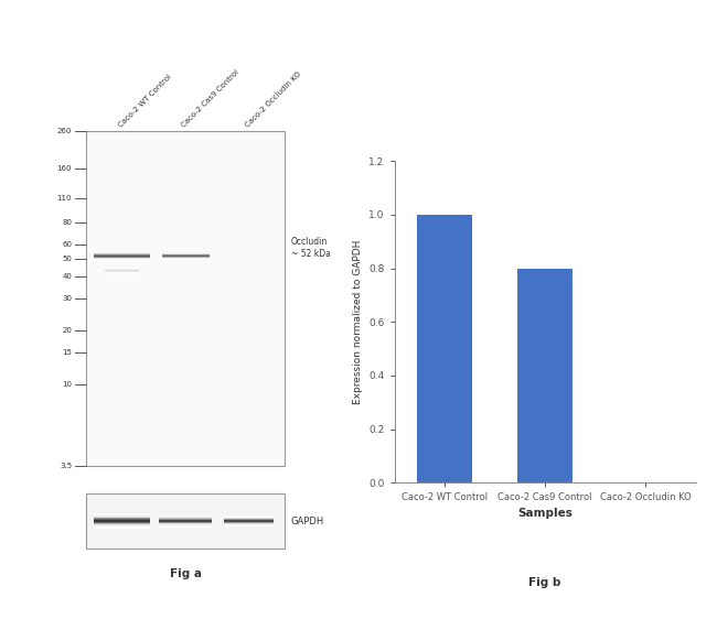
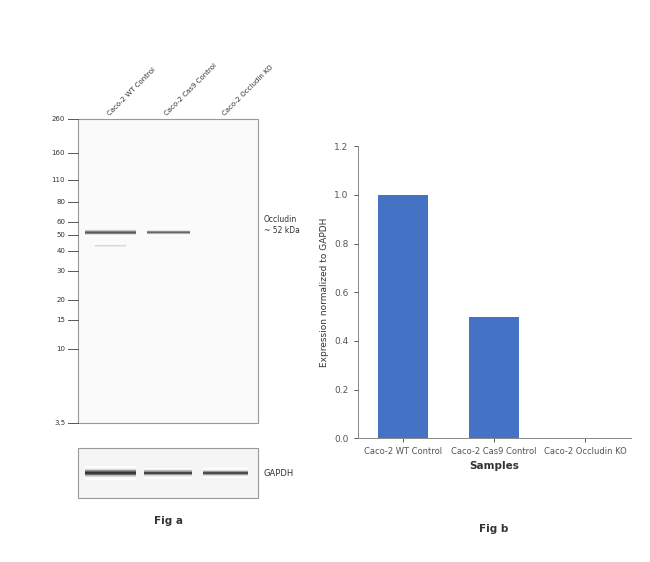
Caco-2 Cas9 Control: 0.8 -> 0.5
